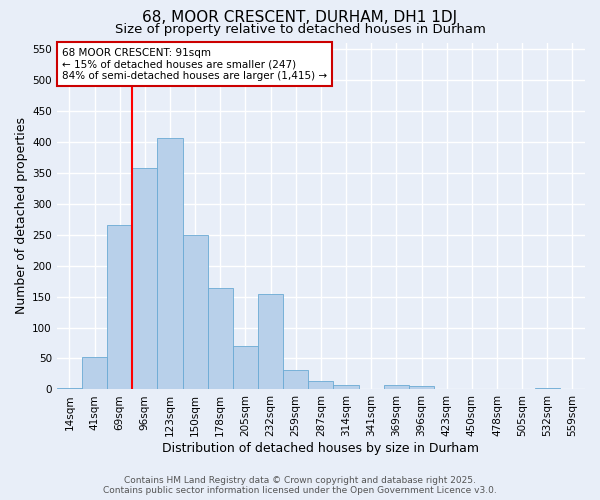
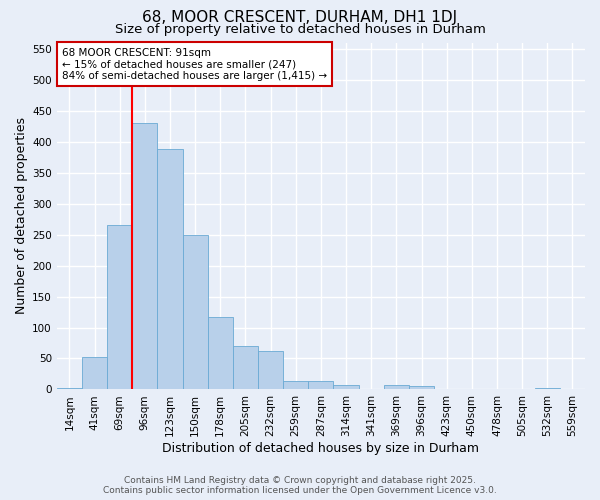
96sqm: 358 -> 430
123sqm: 406 -> 388
178sqm: 164 -> 117
232sqm: 154 -> 62
259sqm: 32 -> 13
